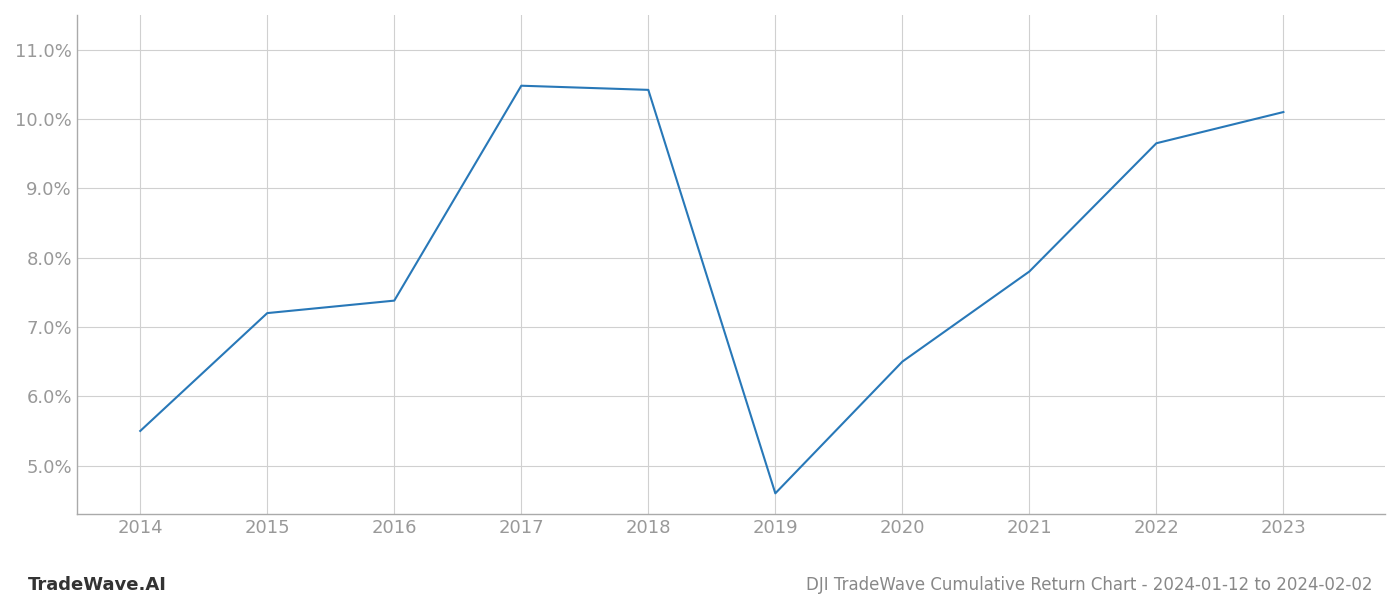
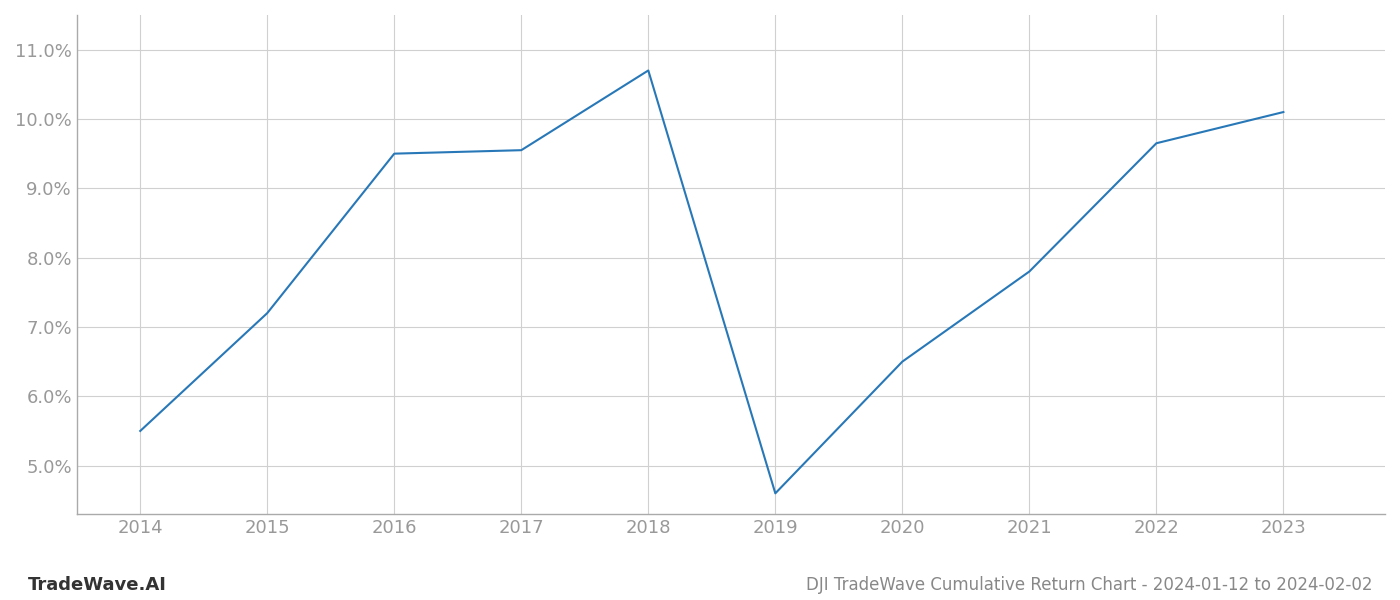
2016: 7.38% -> 9.50%
2017: 10.48% -> 9.55%
2018: 10.42% -> 10.70%
